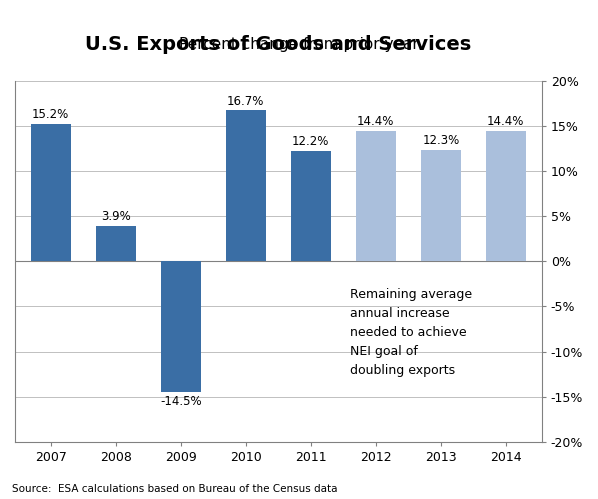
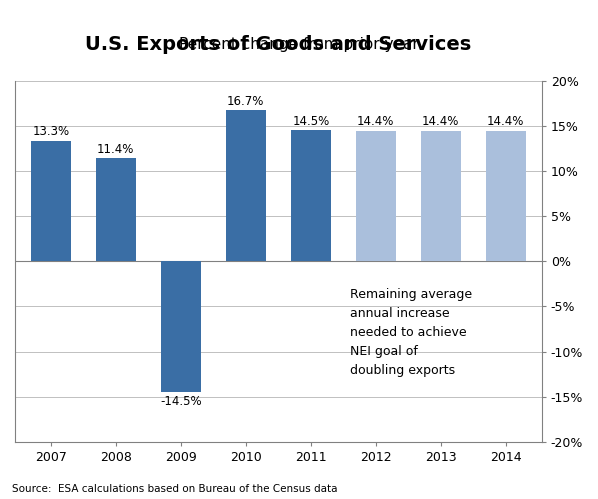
2007: 15.2% -> 13.3%
2008: 3.9% -> 11.4%
2011: 12.2% -> 14.5%
2013: 12.3% -> 14.4%
